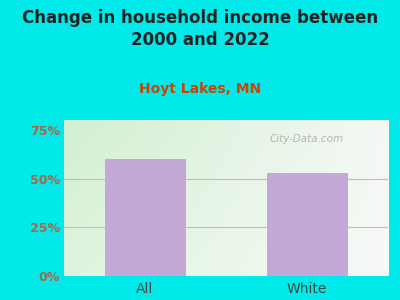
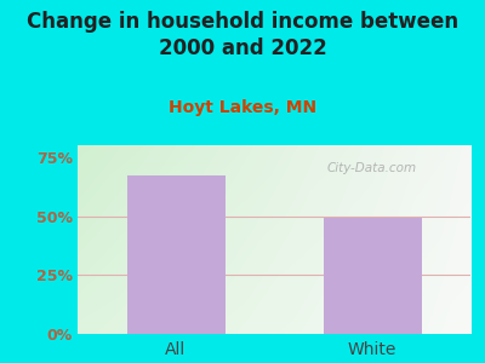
All: 60% -> 67%
White: 53% -> 49%
